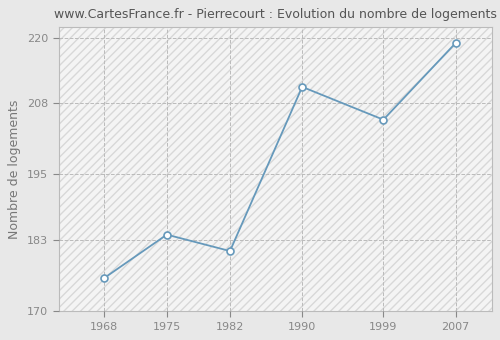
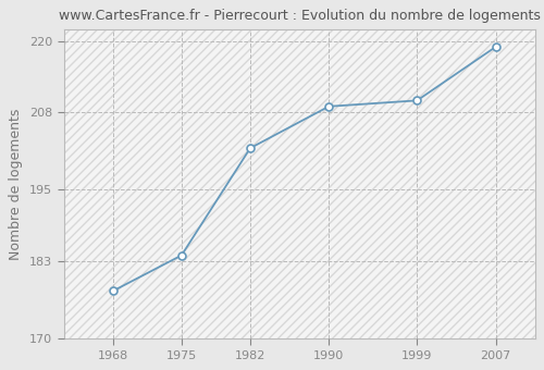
1968: 176 -> 178
1982: 181 -> 202
1990: 211 -> 209
1999: 205 -> 210
